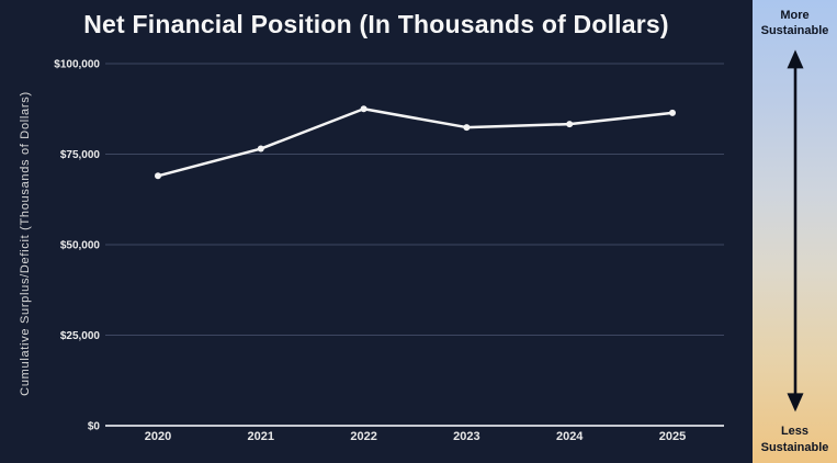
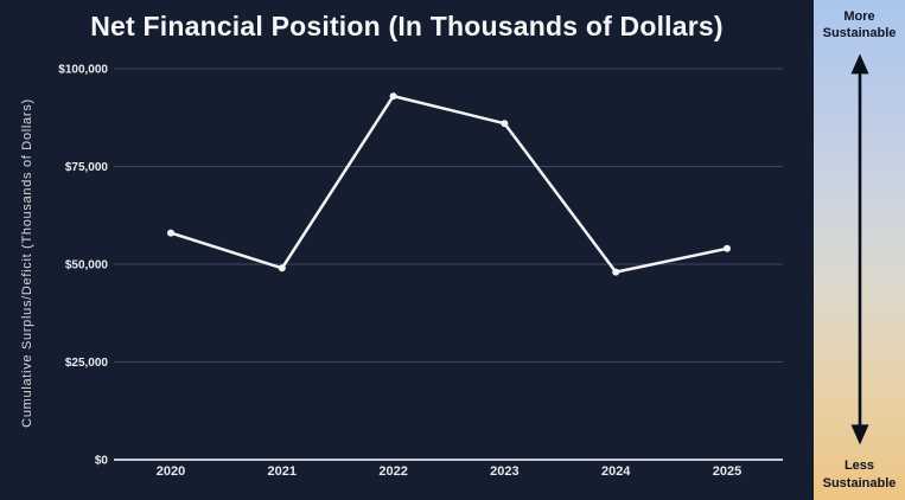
2020: $69000 -> $58000
2021: $76000 -> $49000
2022: $88000 -> $93000
2023: $82000 -> $86000
2024: $83000 -> $48000
2025: $86000 -> $54000
